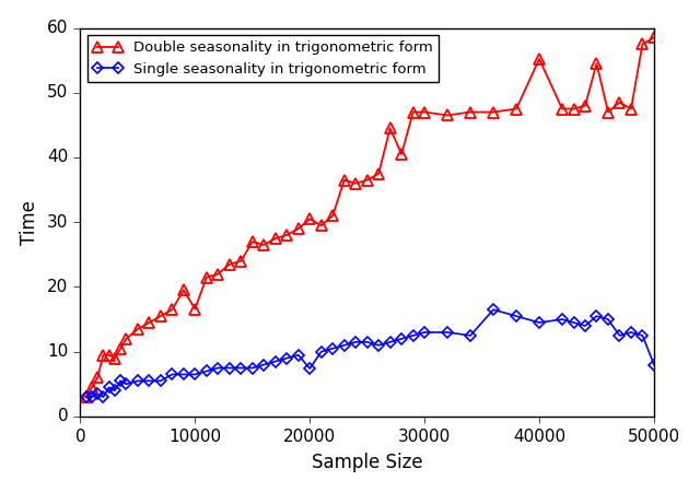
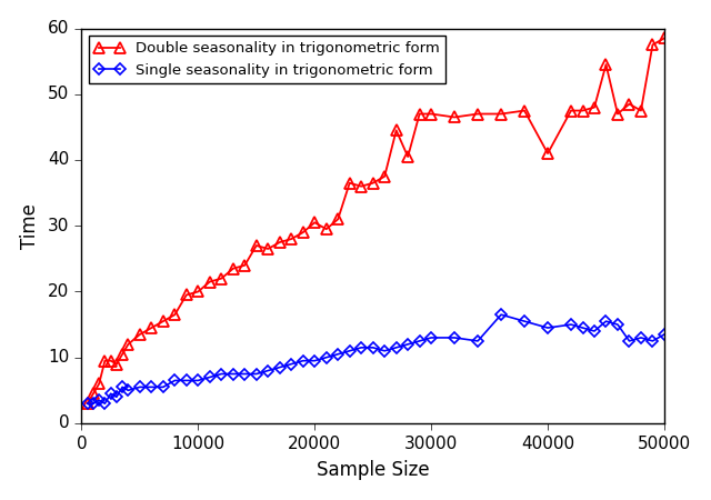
Double seasonality in trigonometric form/10000: 16.6 -> 20.0
Single seasonality in trigonometric form/20000: 7.4 -> 9.5
Double seasonality in trigonometric form/40000: 55.2 -> 41.0
Single seasonality in trigonometric form/50000: 8.0 -> 13.5
